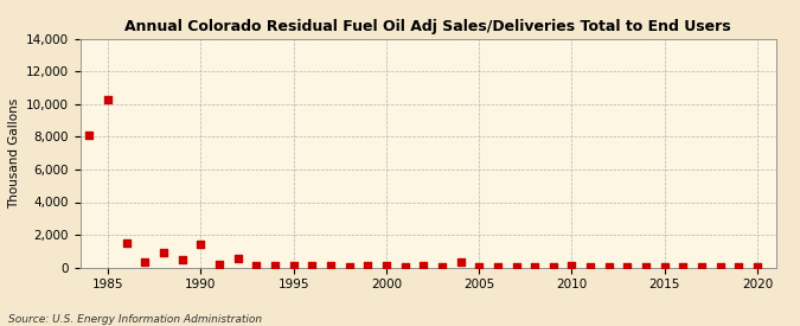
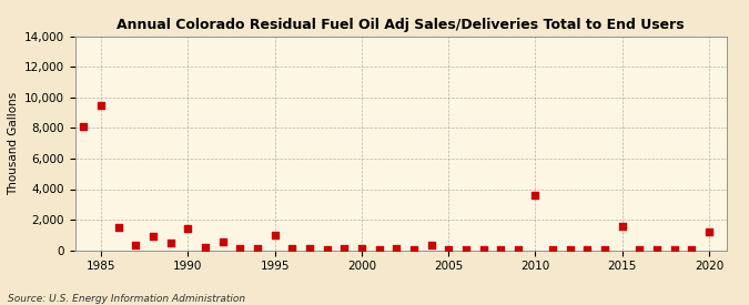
1985: 10,300 -> 9,500
1995: 100 -> 1,000
2010: 100 -> 3,600
2015: 0 -> 1,600
2020: 0 -> 1,200
